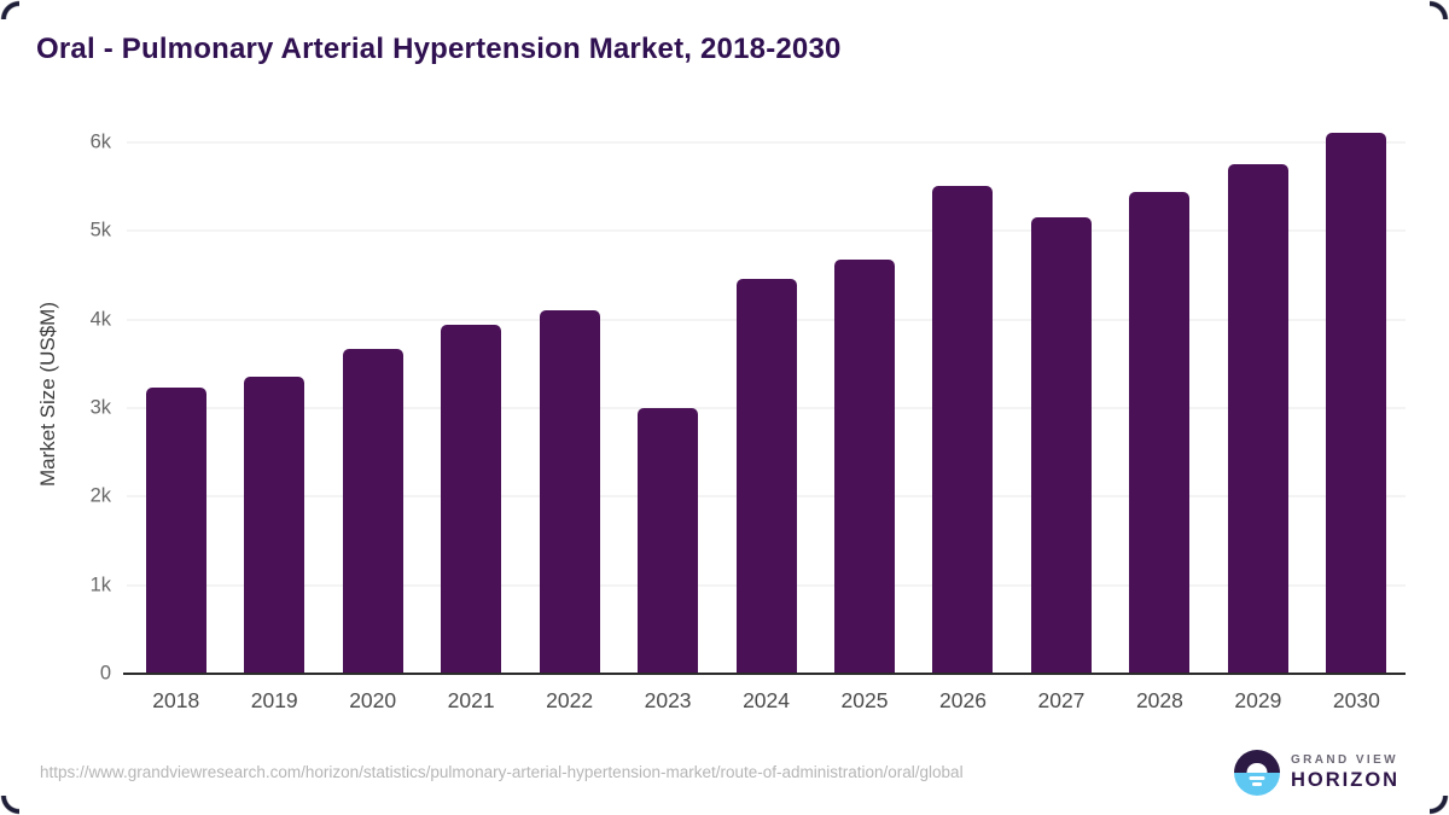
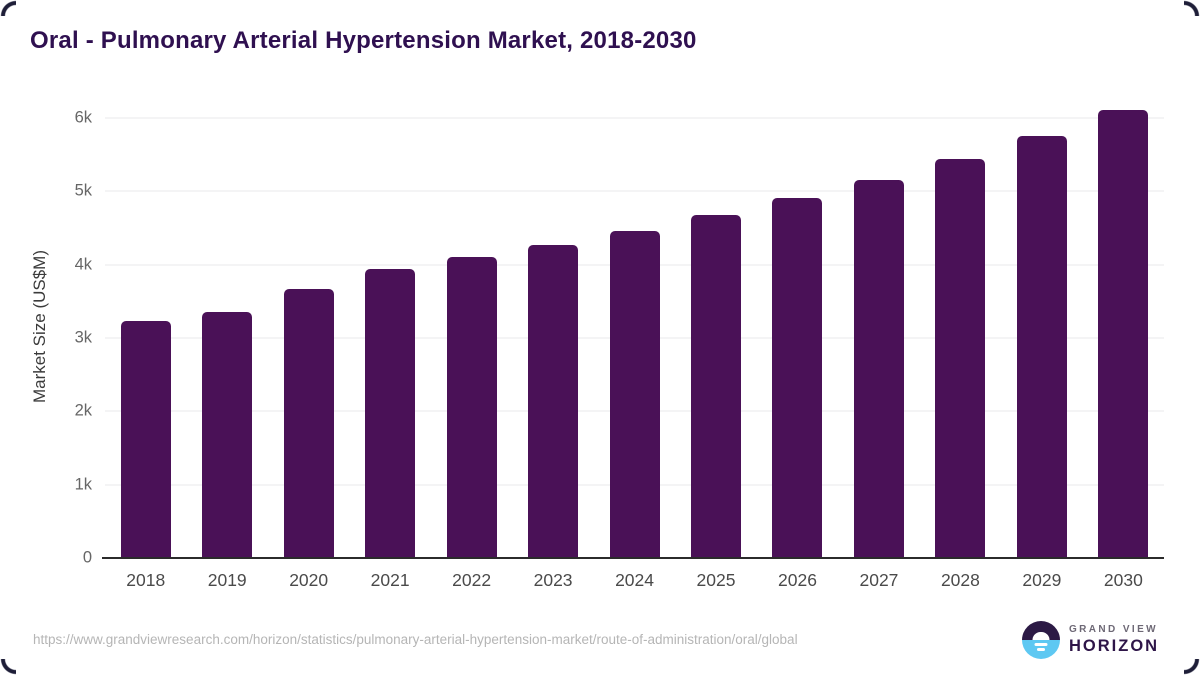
2023: 3.0k -> 4.3k
2026: 5.5k -> 4.9k
